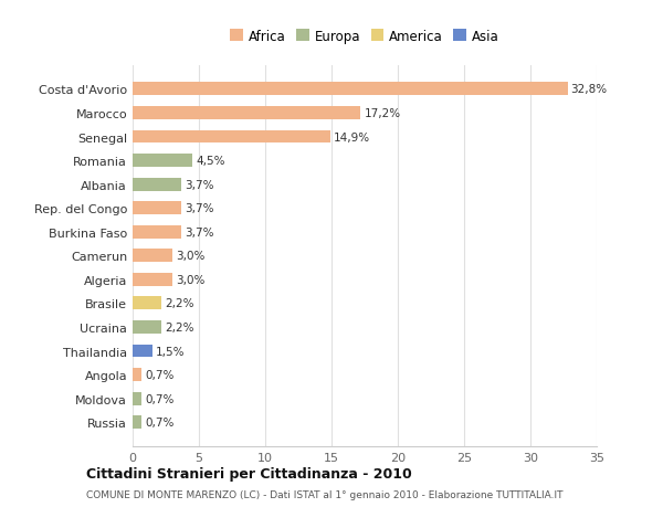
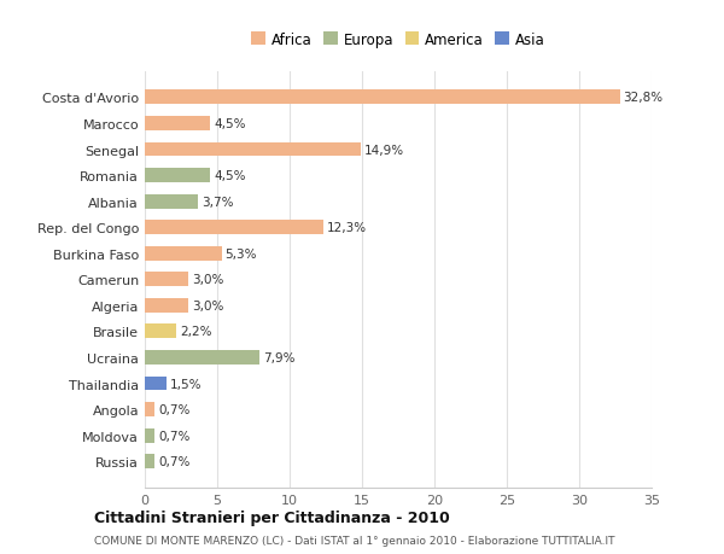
Marocco: 17,2% -> 4,5%
Rep. del Congo: 3,7% -> 12,3%
Burkina Faso: 3,7% -> 5,3%
Ucraina: 2,2% -> 7,9%
